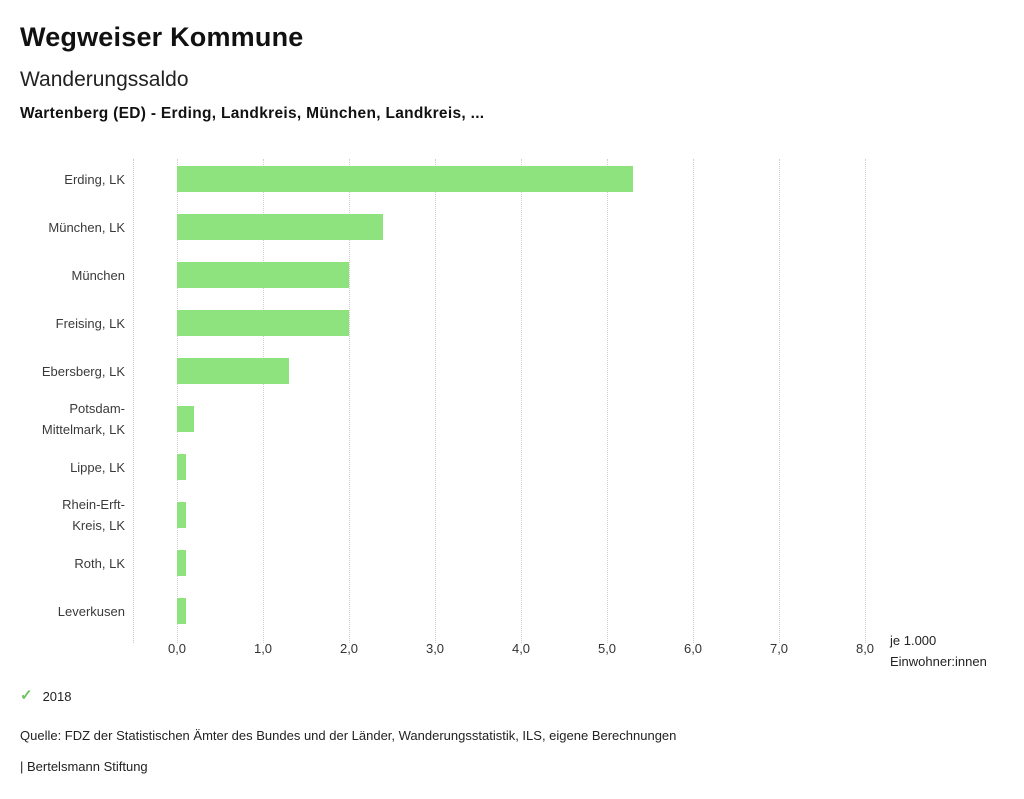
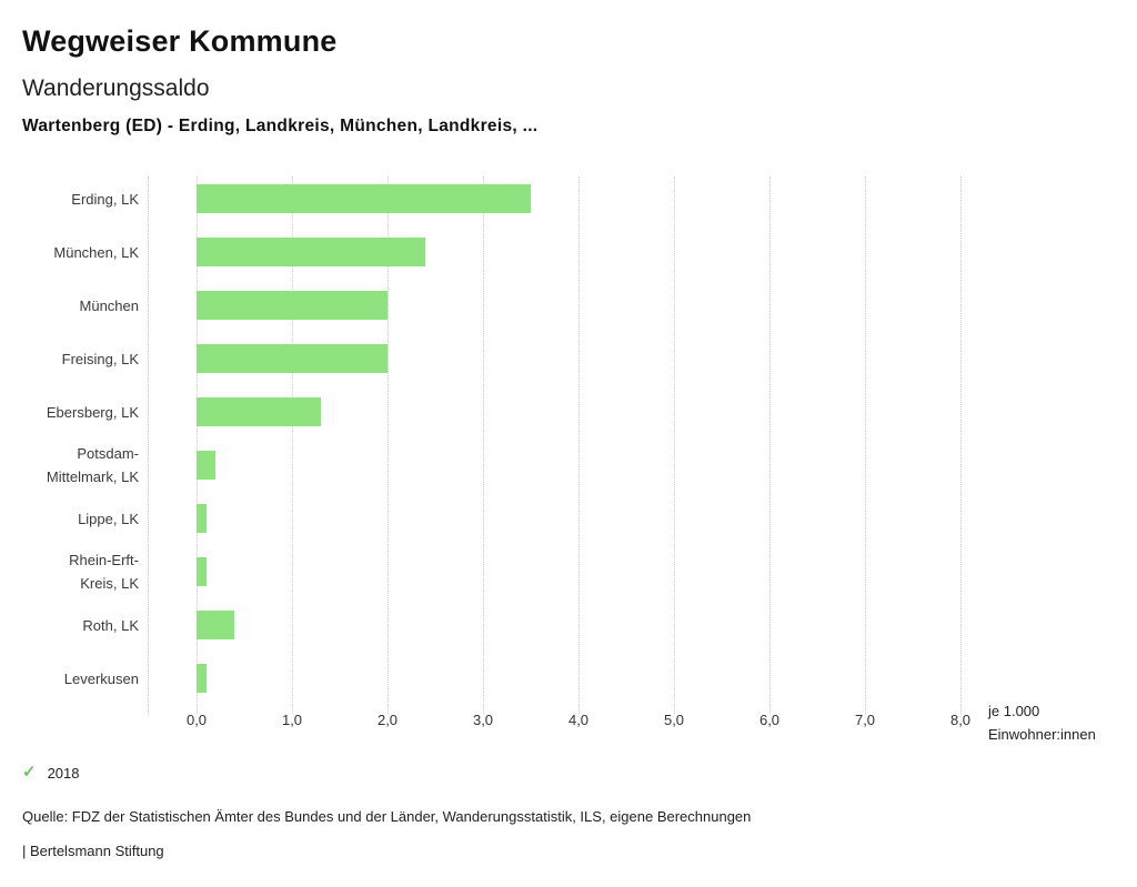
Erding, LK: 5,3 -> 3,5
Roth, LK: 0,1 -> 0,4
